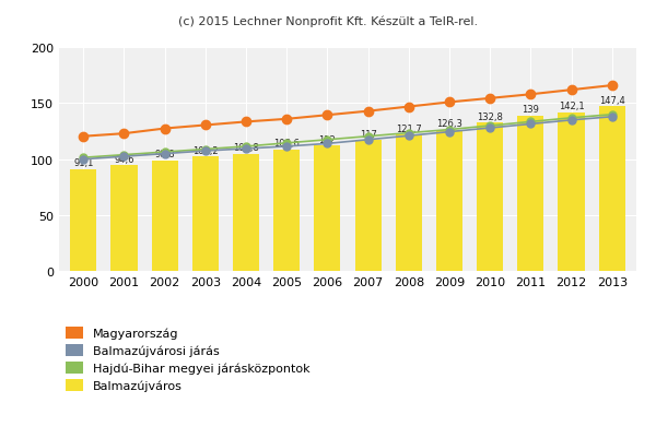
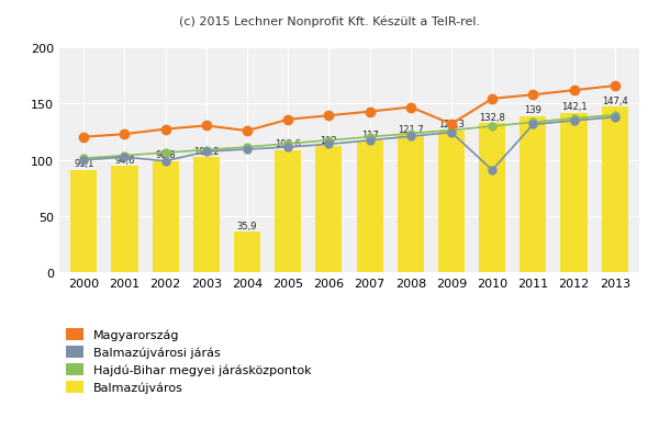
Balmazújvárosi járás/2002: 105 -> 99
Magyarország/2004: 134 -> 126
Balmazújváros/2004: 104,8 -> 35,9
Magyarország/2009: 151 -> 132
Balmazújvárosi járás/2010: 128 -> 91
